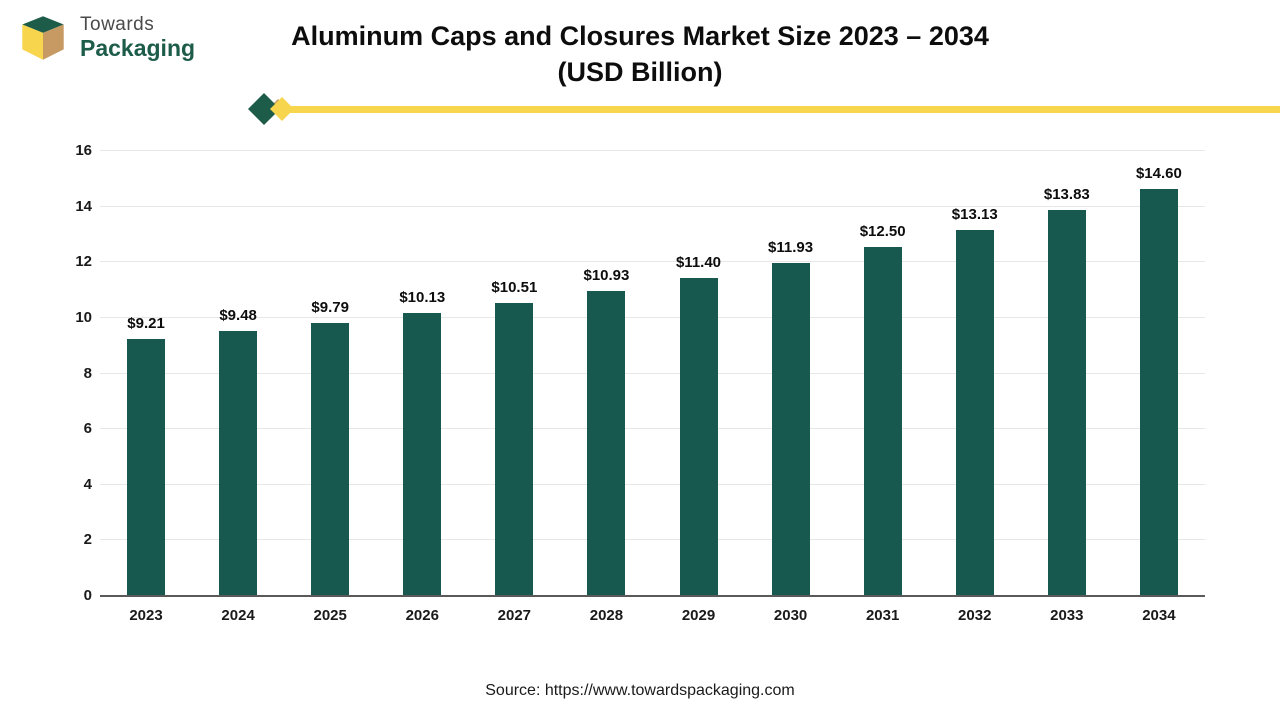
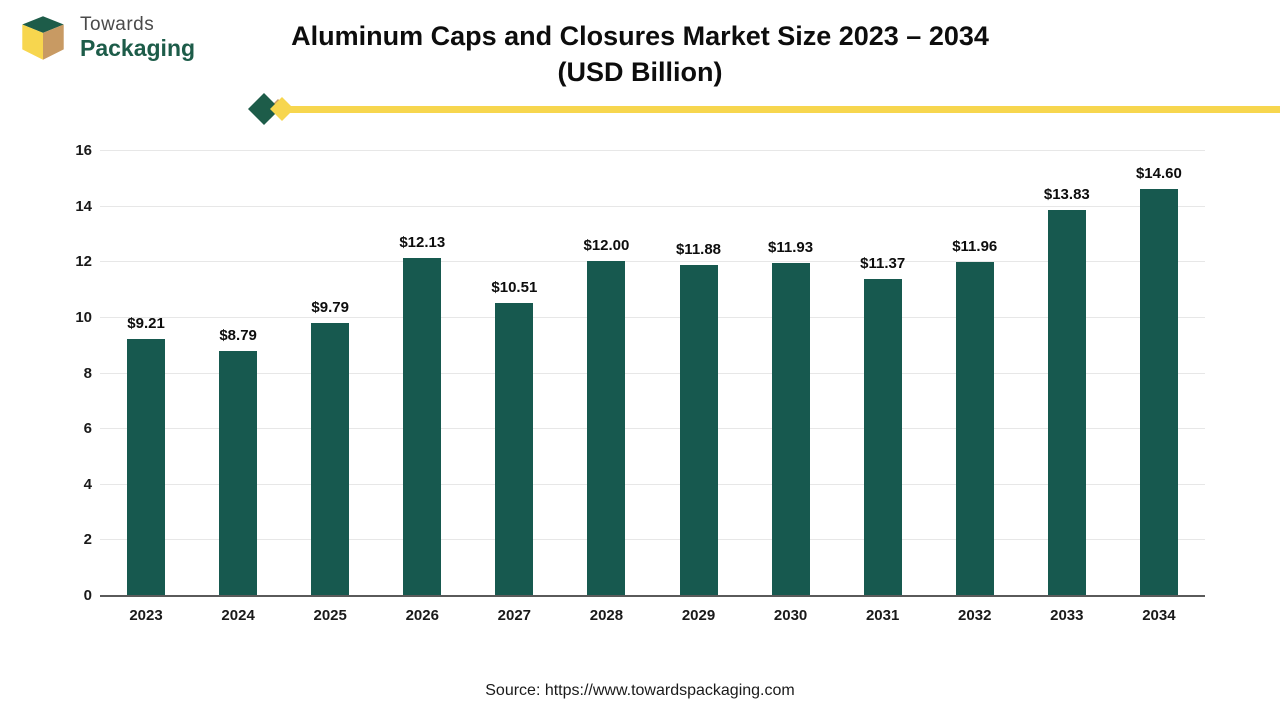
2024: $9.48 -> $8.79
2026: $10.13 -> $12.13
2028: $10.93 -> $12.00
2029: $11.40 -> $11.88
2031: $12.50 -> $11.37
2032: $13.13 -> $11.96
